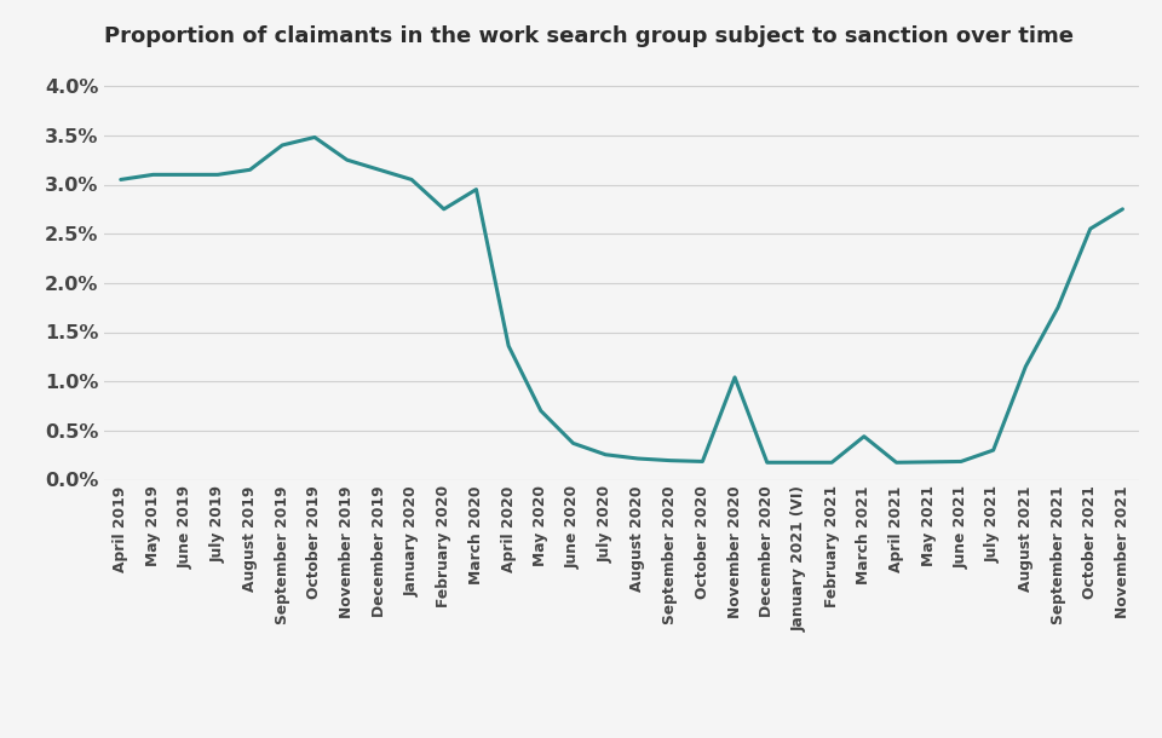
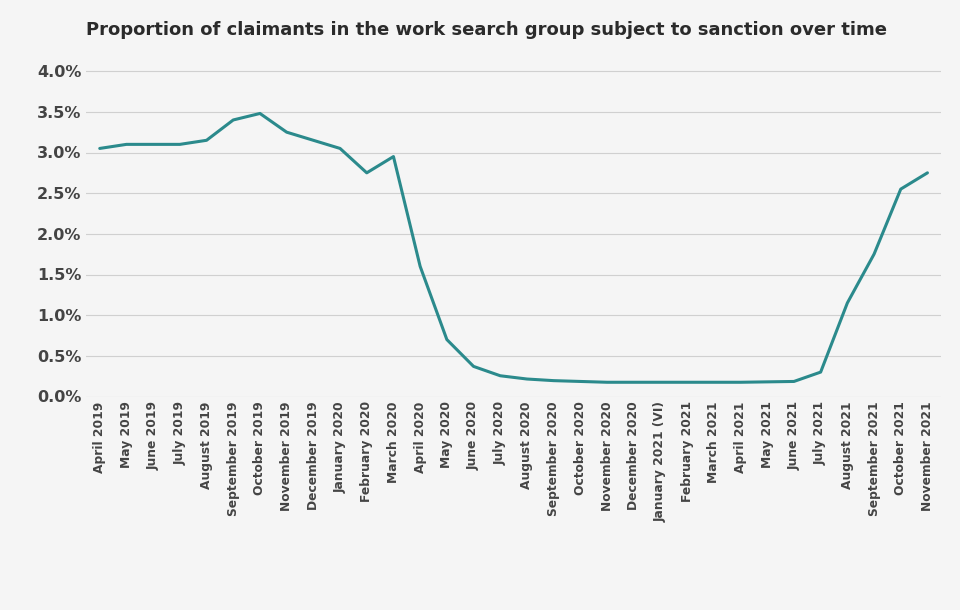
April 2020: 1.36% -> 1.60%
November 2020: 1.04% -> 0.18%
March 2021: 0.44% -> 0.18%
